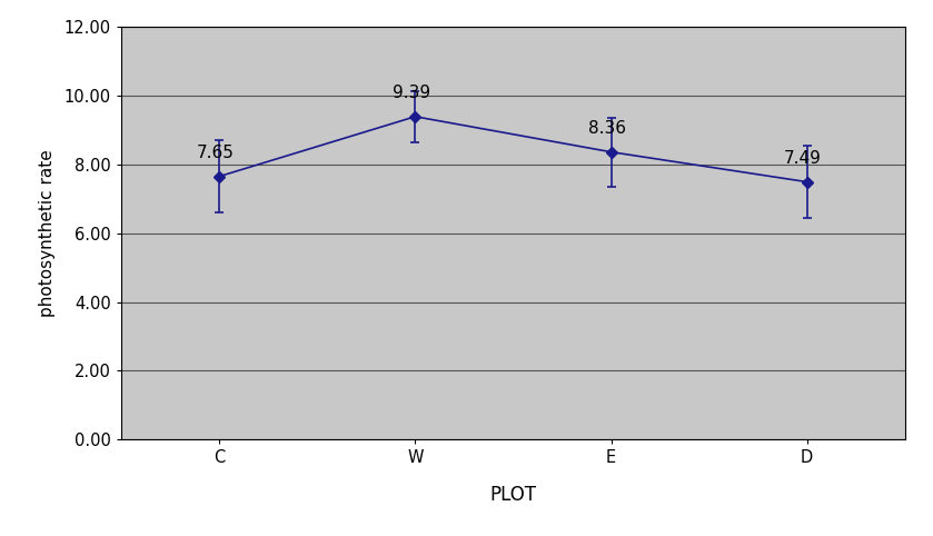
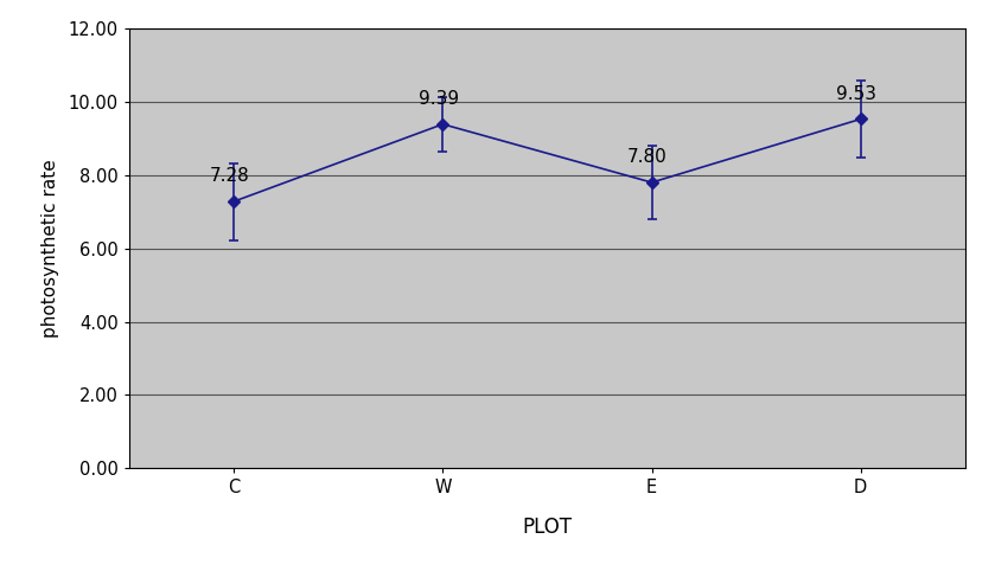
C: 7.65 -> 7.28
E: 8.36 -> 7.80
D: 7.49 -> 9.53
